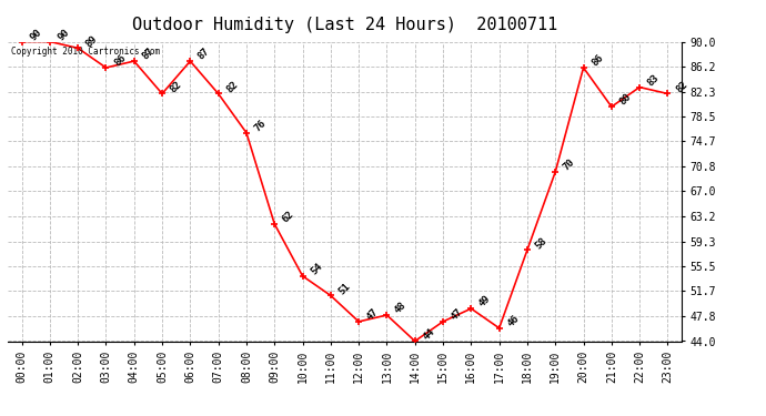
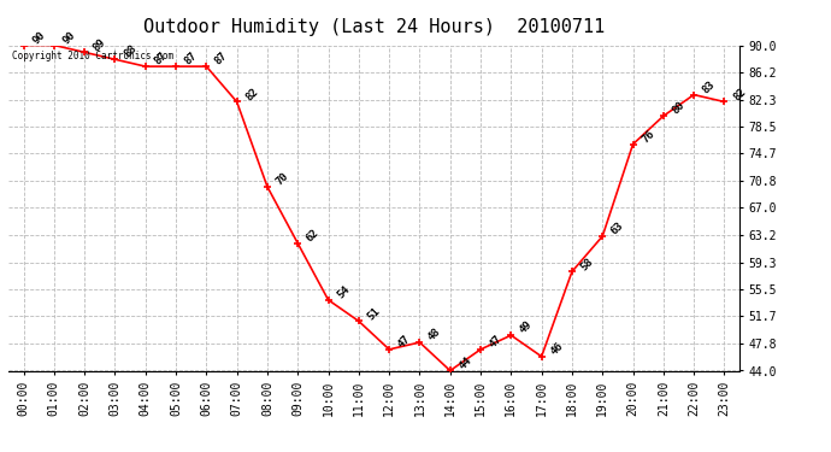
03:00: 86 -> 88
05:00: 82 -> 87
08:00: 76 -> 70
19:00: 70 -> 63
20:00: 86 -> 76
